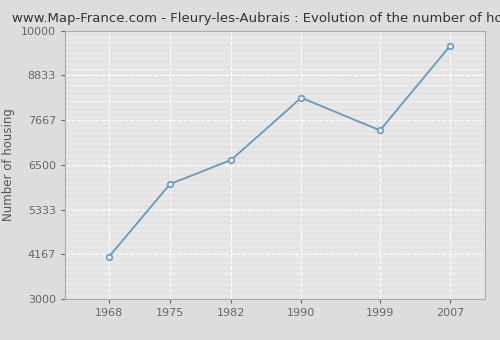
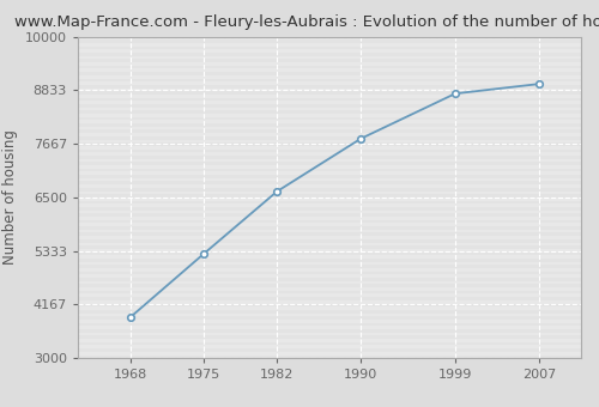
1968: 4100 -> 3890
1975: 6000 -> 5270
1990: 8250 -> 7780
1999: 7400 -> 8760
2007: 9600 -> 8970
